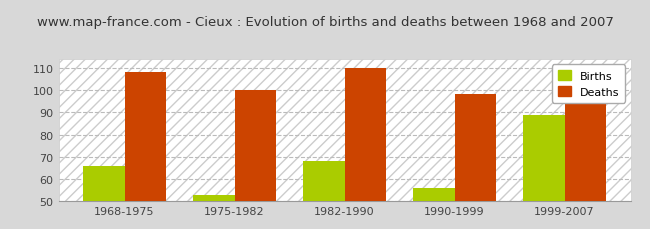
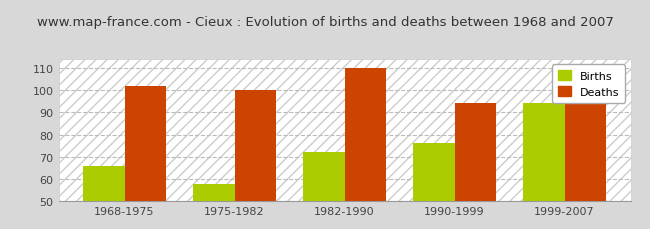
Deaths/1968-1975: 108 -> 102
Births/1975-1982: 53 -> 58
Births/1982-1990: 68 -> 72
Births/1990-1999: 56 -> 76
Deaths/1990-1999: 98 -> 94
Births/1999-2007: 89 -> 94
